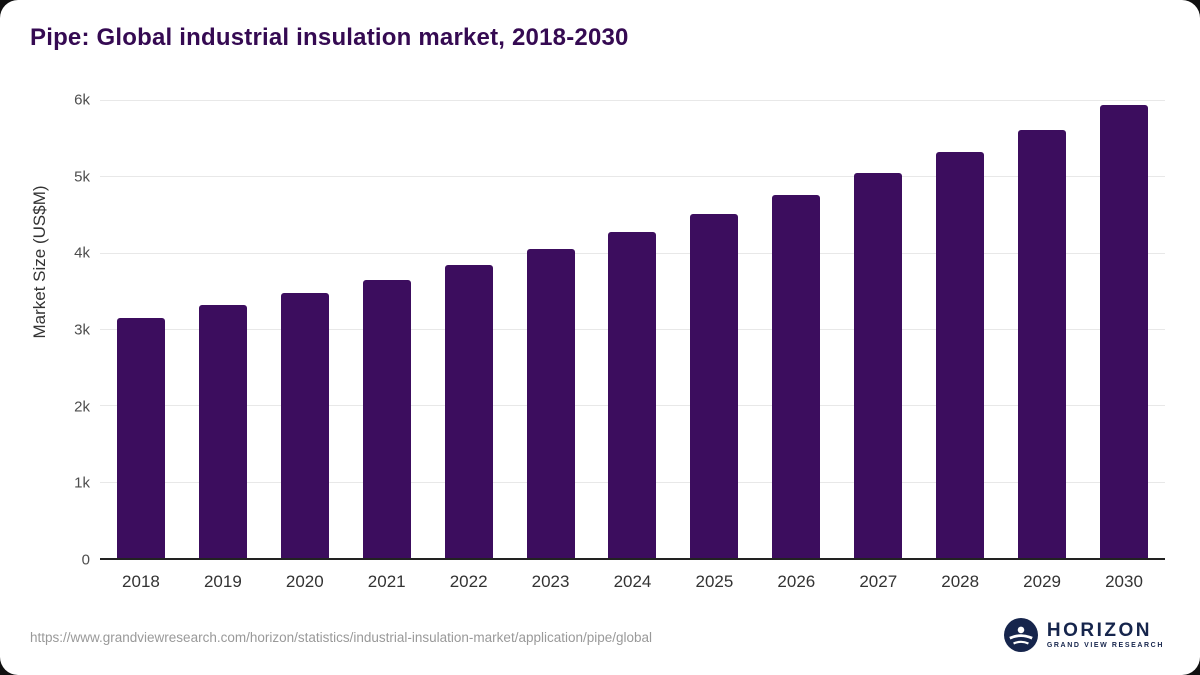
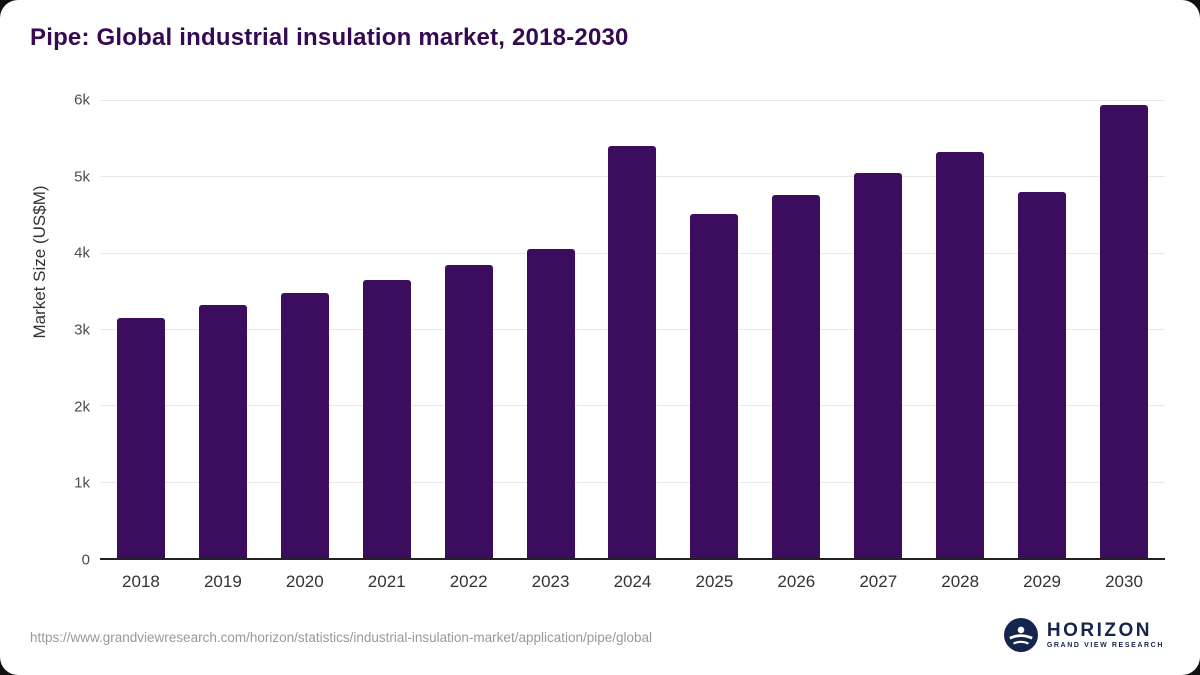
2024: 4.3k -> 5.4k
2029: 5.6k -> 4.8k
